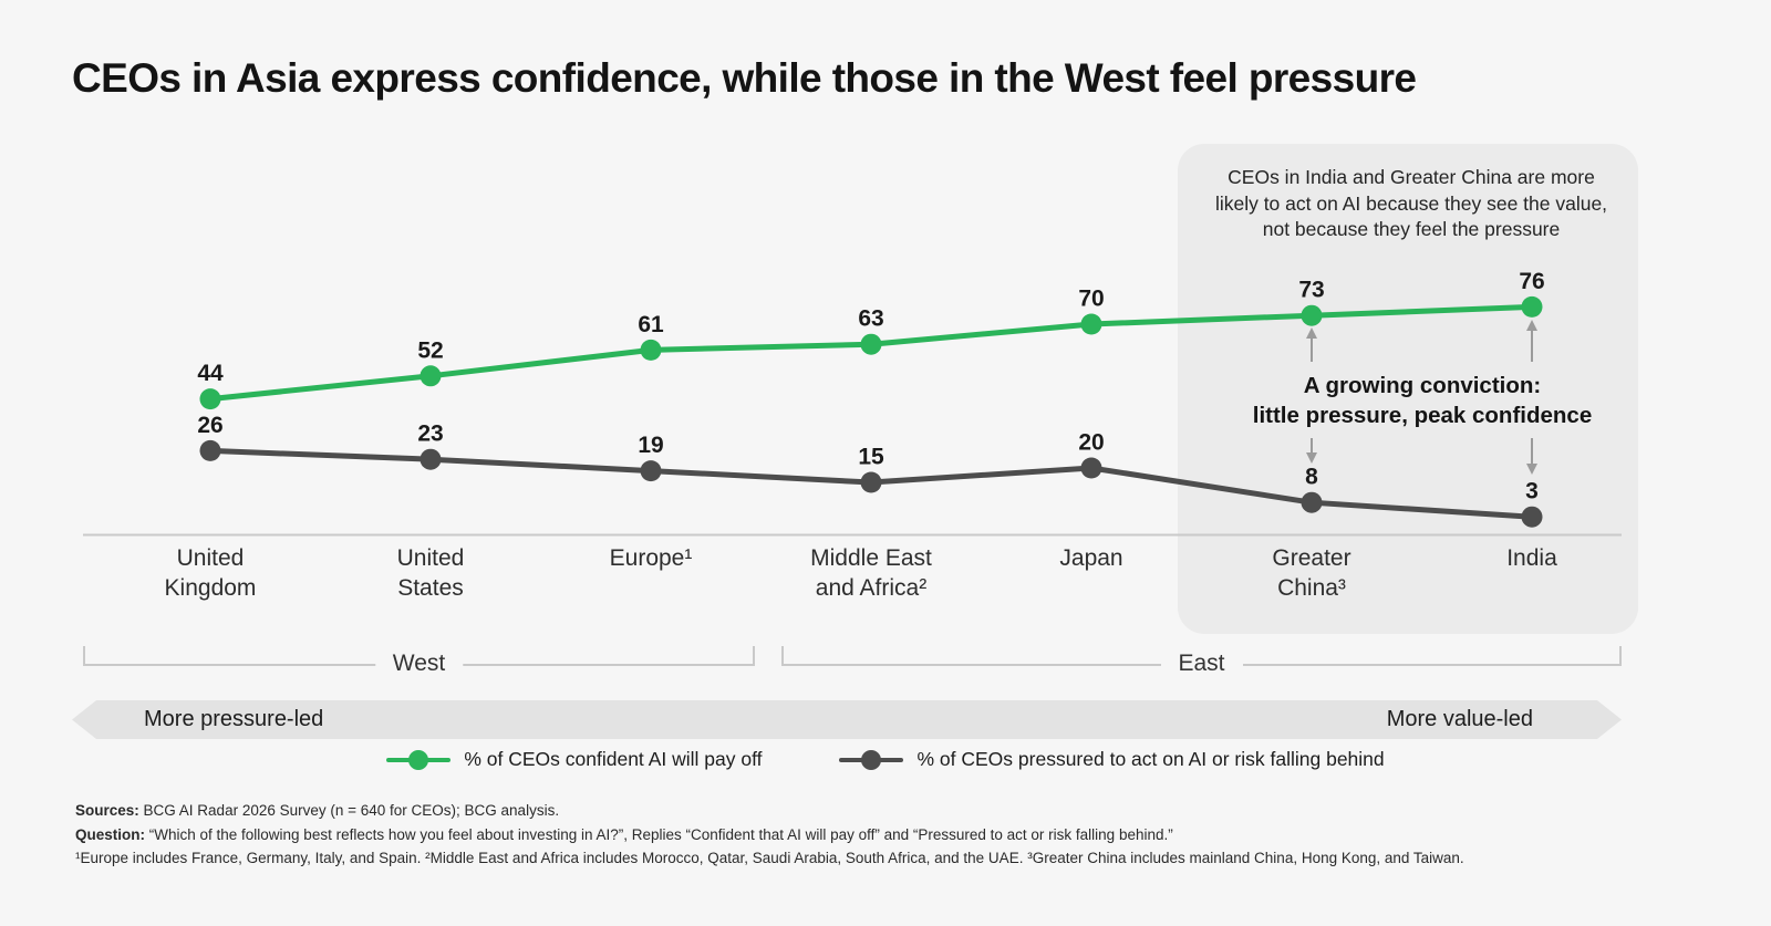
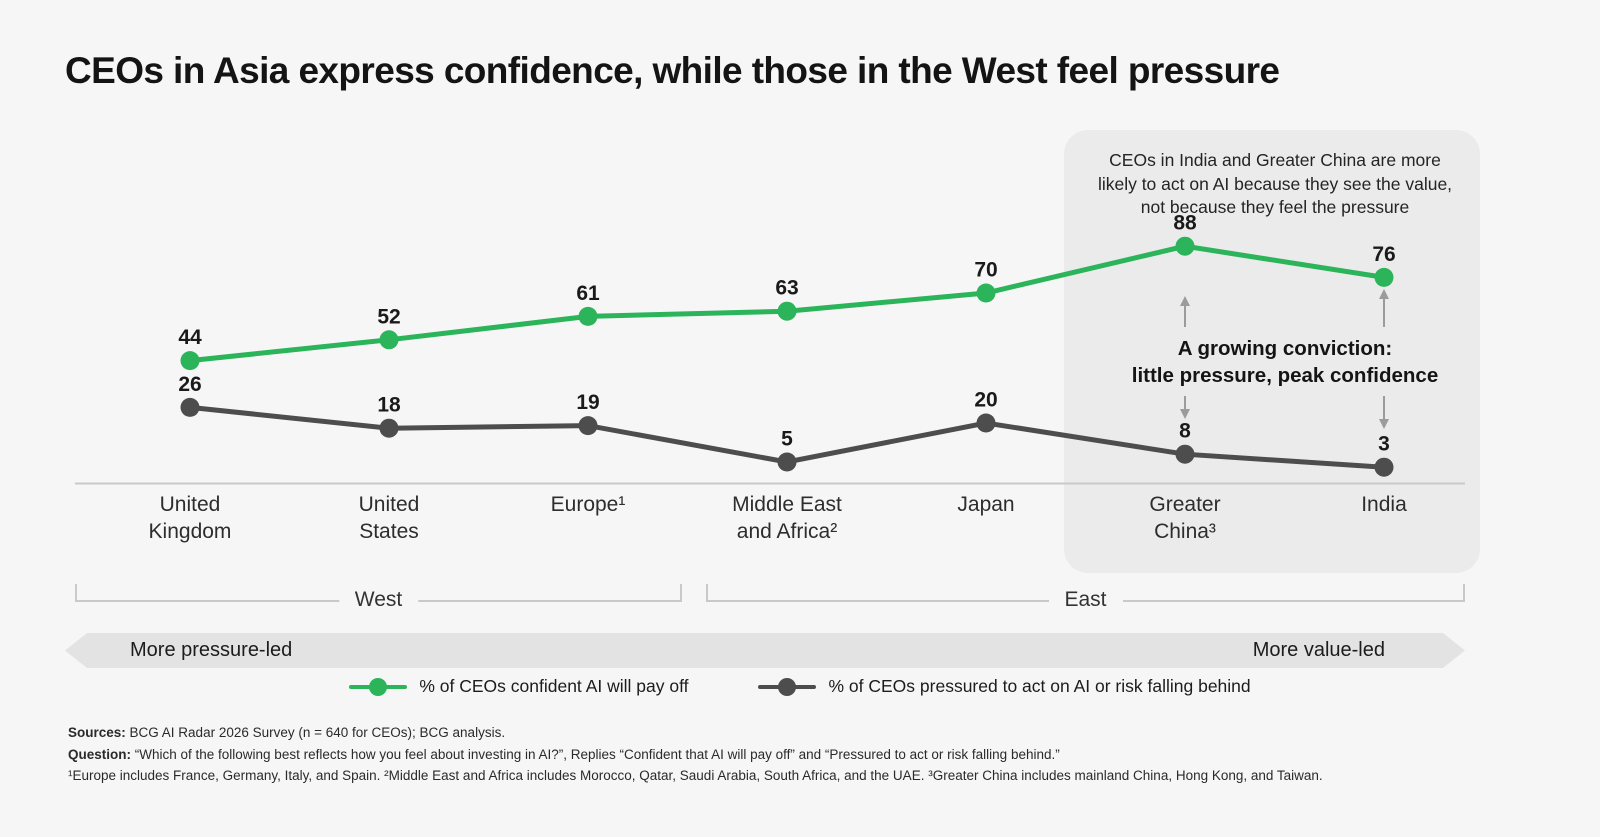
% of CEOs pressured to act on AI or risk falling behind/United States: 23 -> 18
% of CEOs pressured to act on AI or risk falling behind/Middle East and Africa²: 15 -> 5
% of CEOs confident AI will pay off/Greater China³: 73 -> 88
